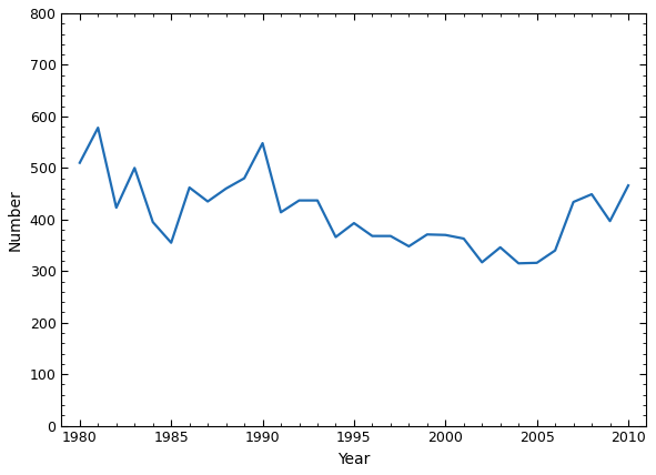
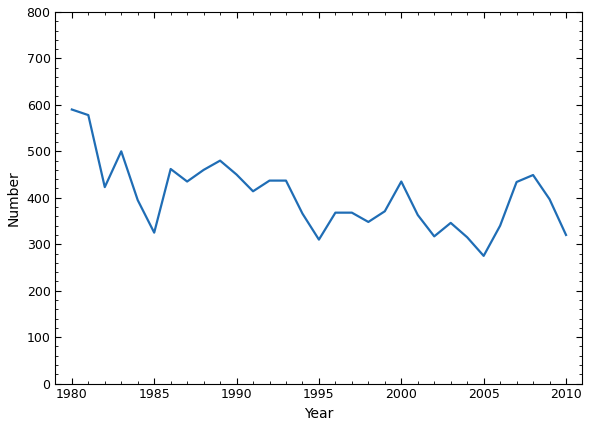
1980: 510 -> 590
1985: 355 -> 325
1990: 548 -> 450
1995: 393 -> 310
2000: 370 -> 435
2005: 316 -> 275
2010: 466 -> 320
